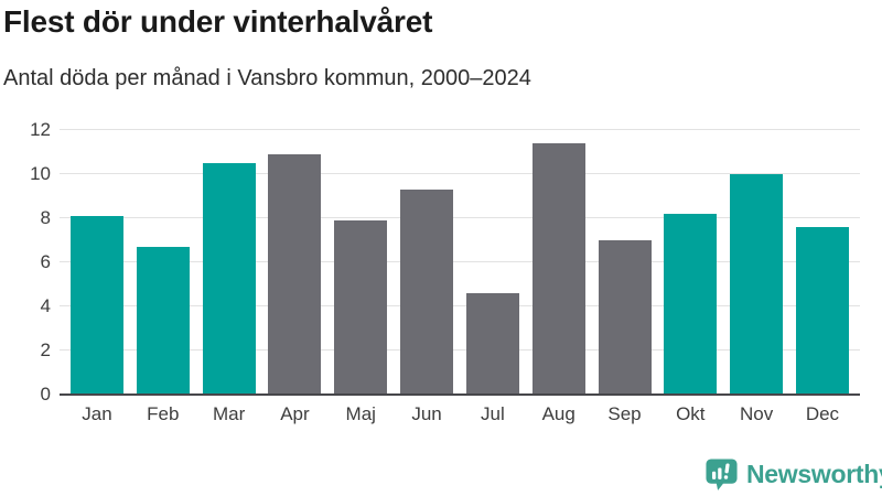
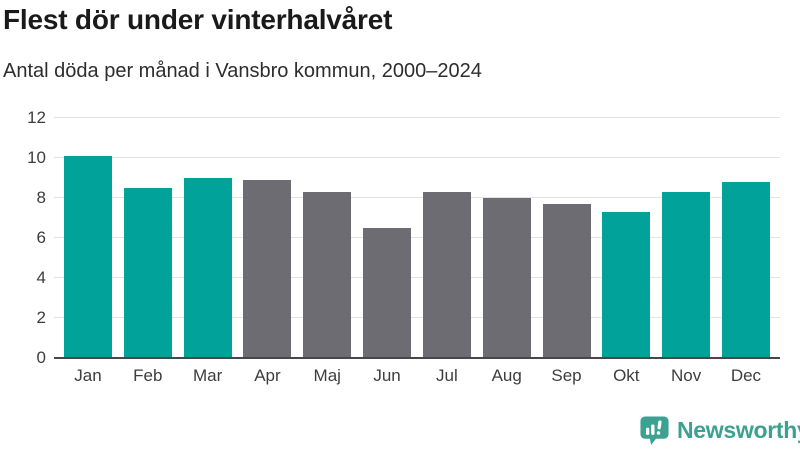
Jan: 8.1 -> 10.1
Feb: 6.7 -> 8.5
Mar: 10.5 -> 9.0
Apr: 10.9 -> 8.9
Maj: 7.9 -> 8.3
Jun: 9.3 -> 6.5
Jul: 4.6 -> 8.3
Aug: 11.4 -> 8.0
Sep: 7.0 -> 7.7
Okt: 8.2 -> 7.3
Nov: 10.0 -> 8.3
Dec: 7.6 -> 8.8
